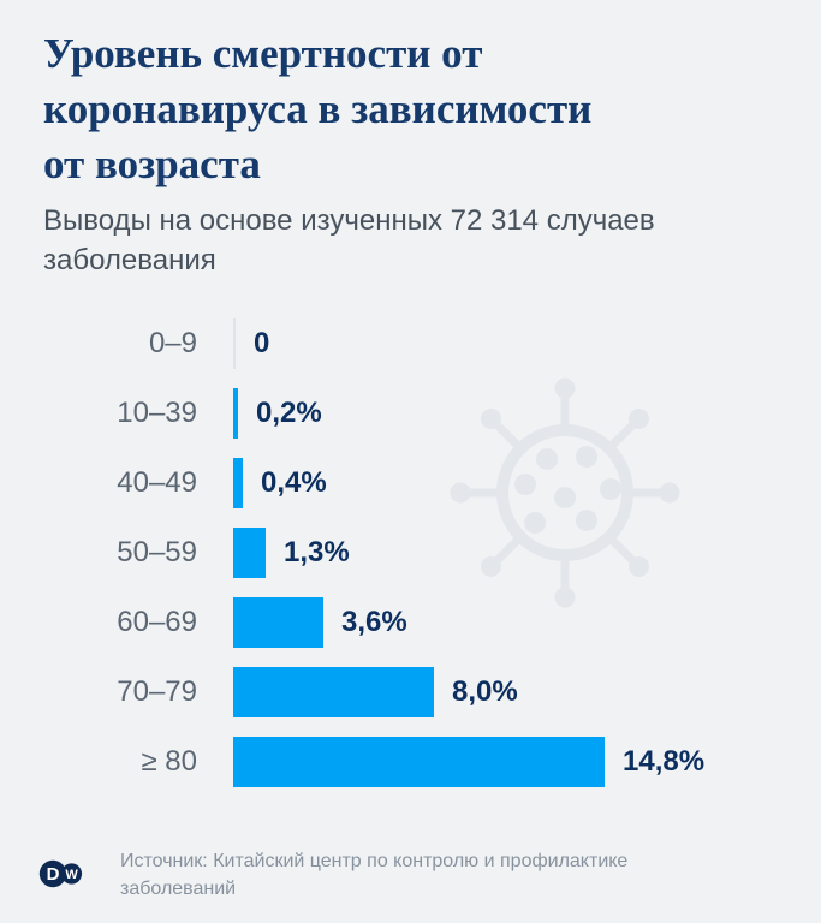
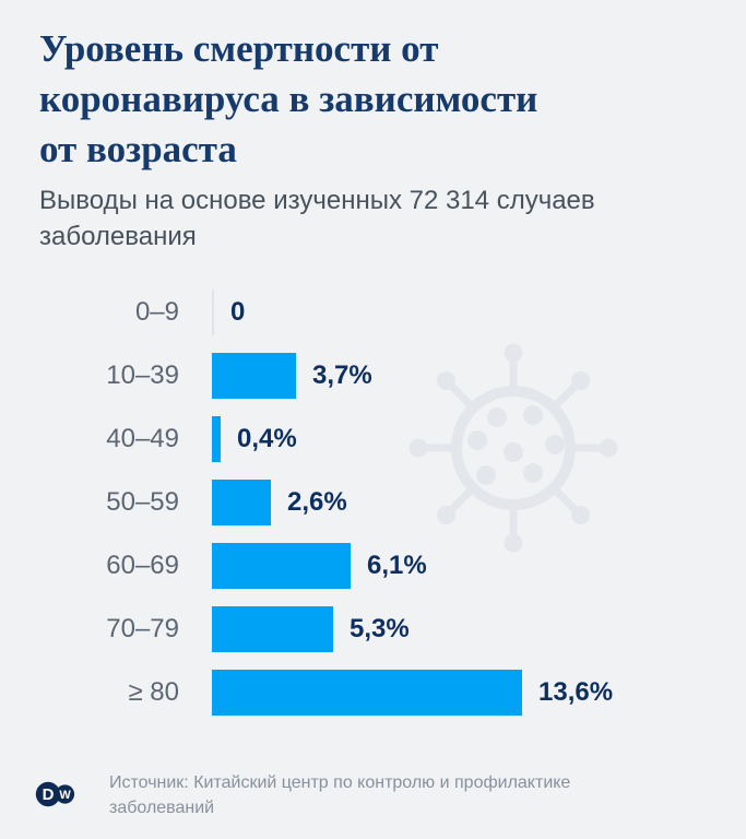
10–39: 0,2% -> 3,7%
50–59: 1,3% -> 2,6%
60–69: 3,6% -> 6,1%
70–79: 8,0% -> 5,3%
≥ 80: 14,8% -> 13,6%
